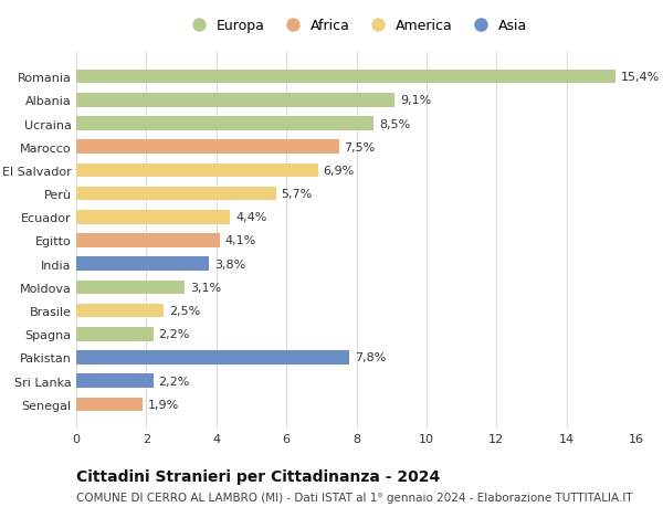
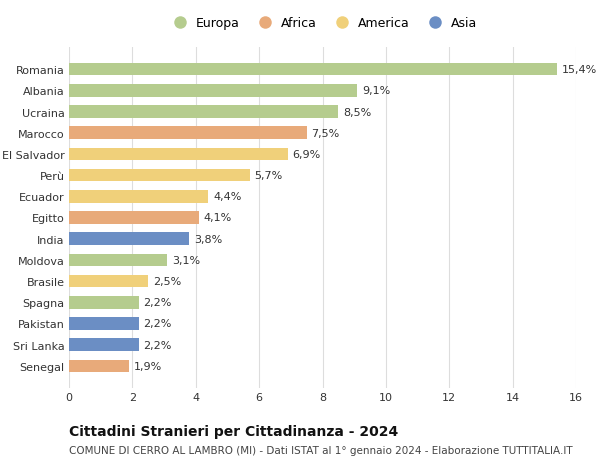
Pakistan: 7,8% -> 2,2%
